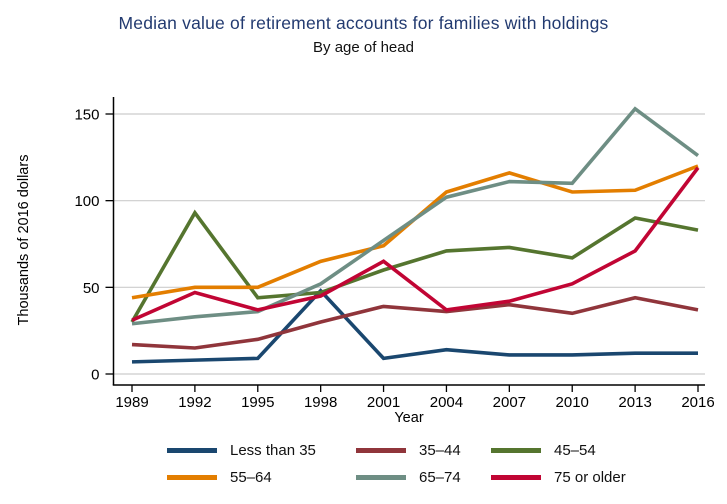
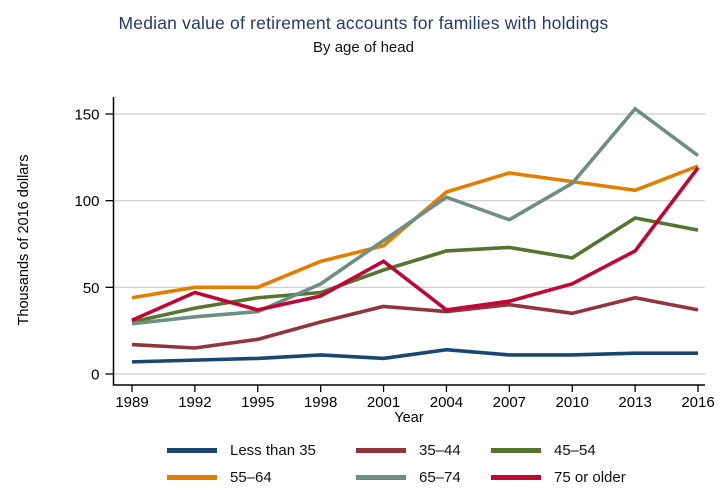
45–54/1992: 93 -> 38
Less than 35/1998: 48 -> 11
65–74/2007: 111 -> 89
55–64/2010: 105 -> 111
